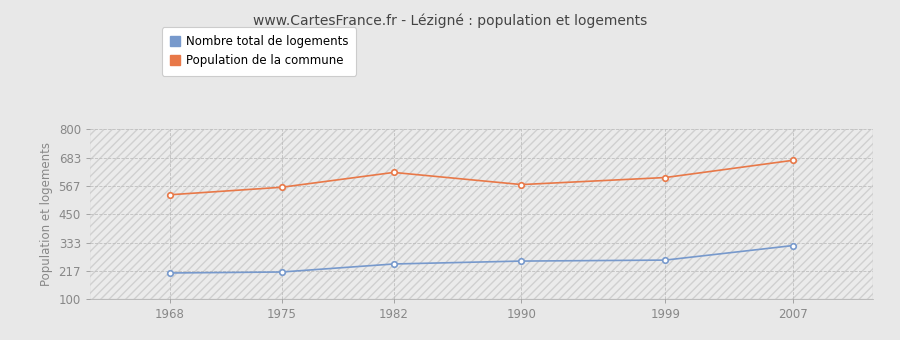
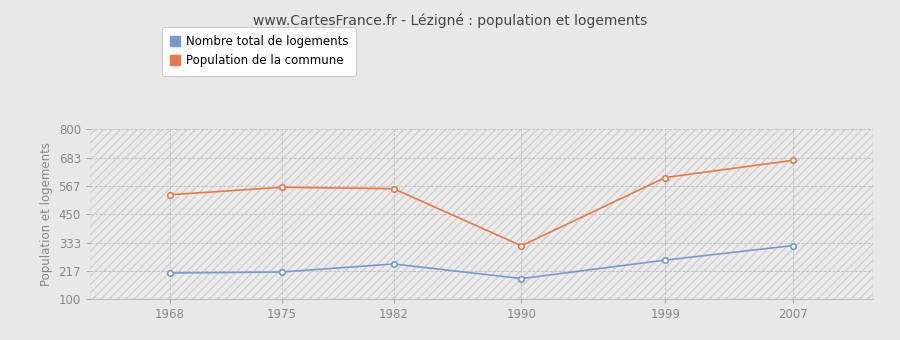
Population de la commune/1982: 622 -> 555
Nombre total de logements/1990: 257 -> 185
Population de la commune/1990: 572 -> 320
